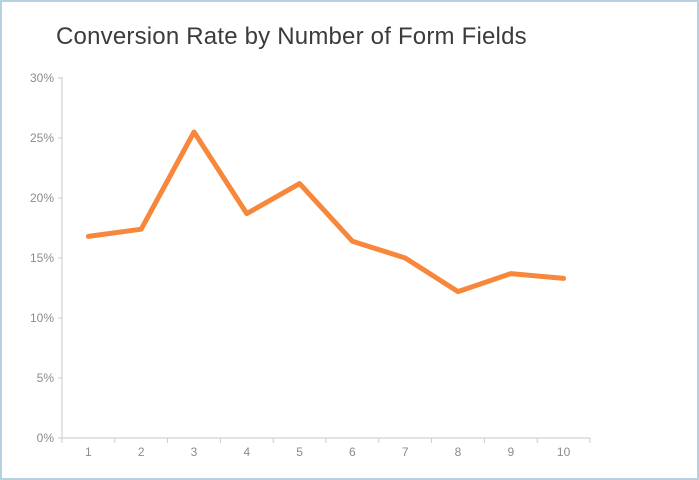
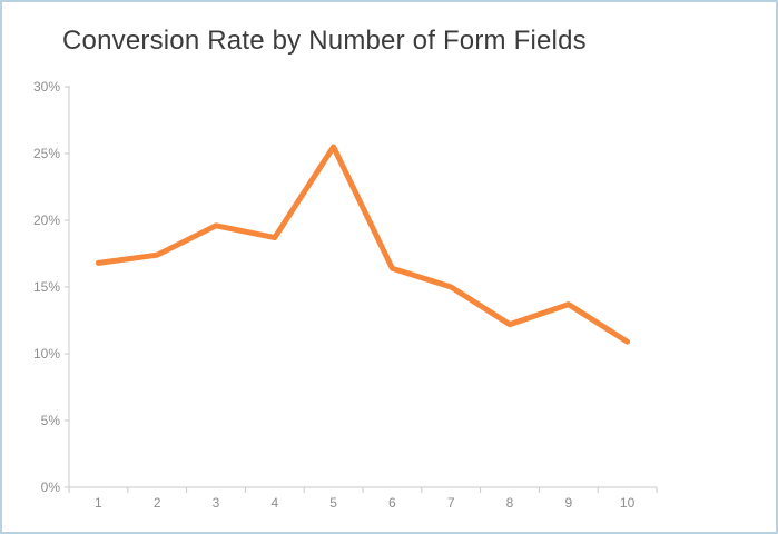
3: 25.5% -> 19.6%
5: 21.2% -> 25.5%
10: 13.3% -> 10.9%
